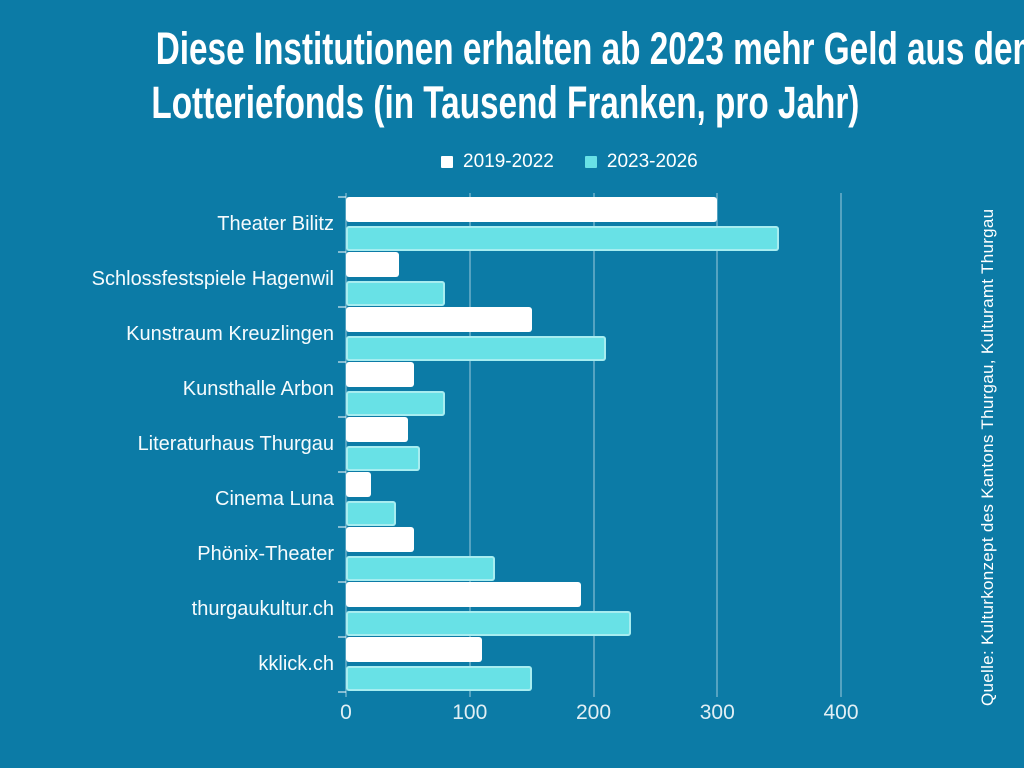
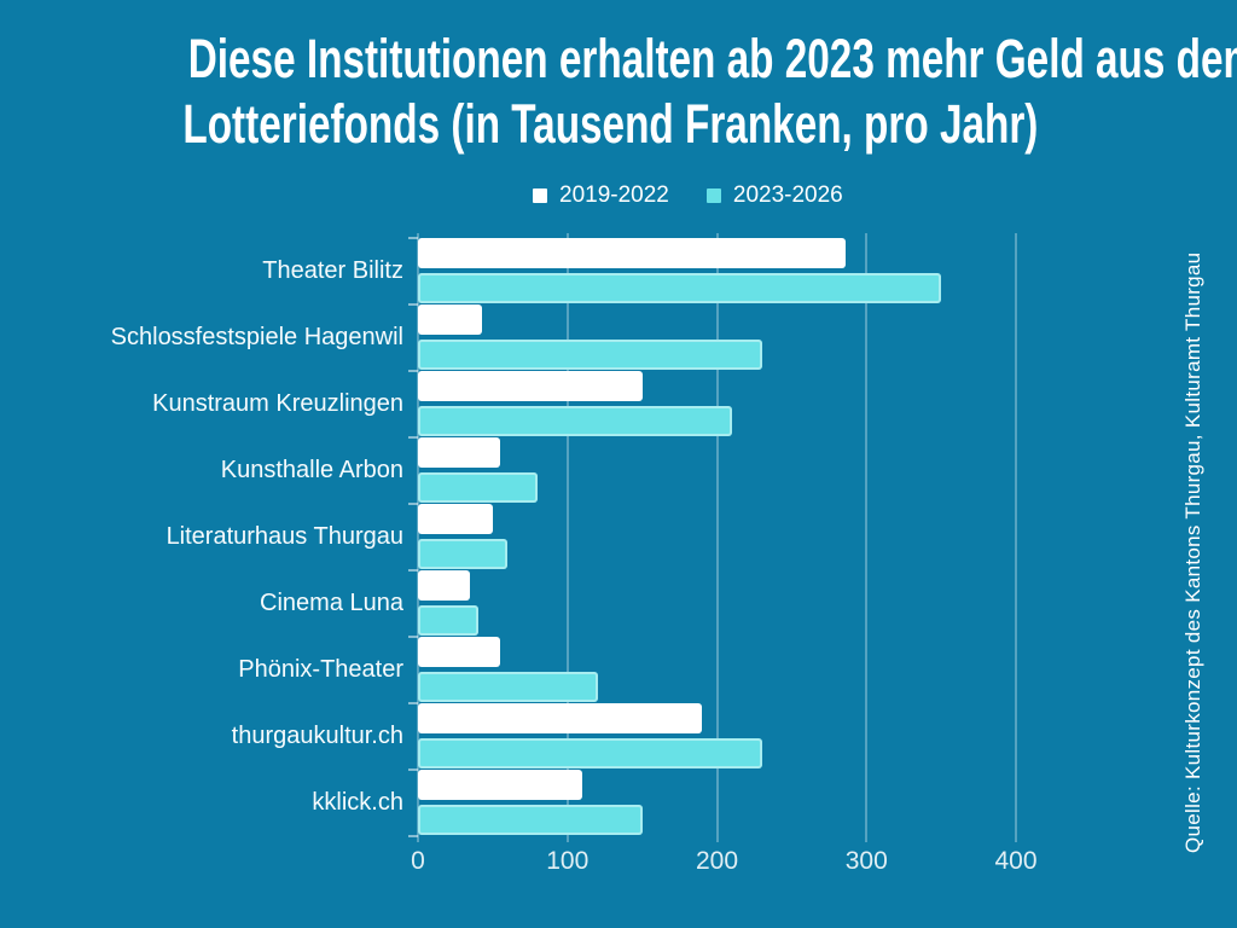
2019-2022/Theater Bilitz: 300 -> 286
2023-2026/Schlossfestspiele Hagenwil: 80 -> 230
2019-2022/Cinema Luna: 20 -> 35
